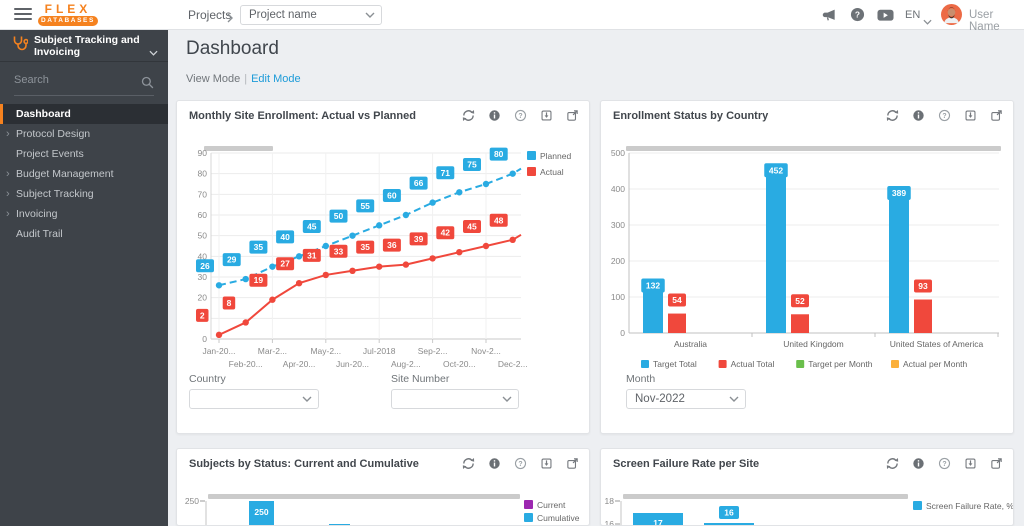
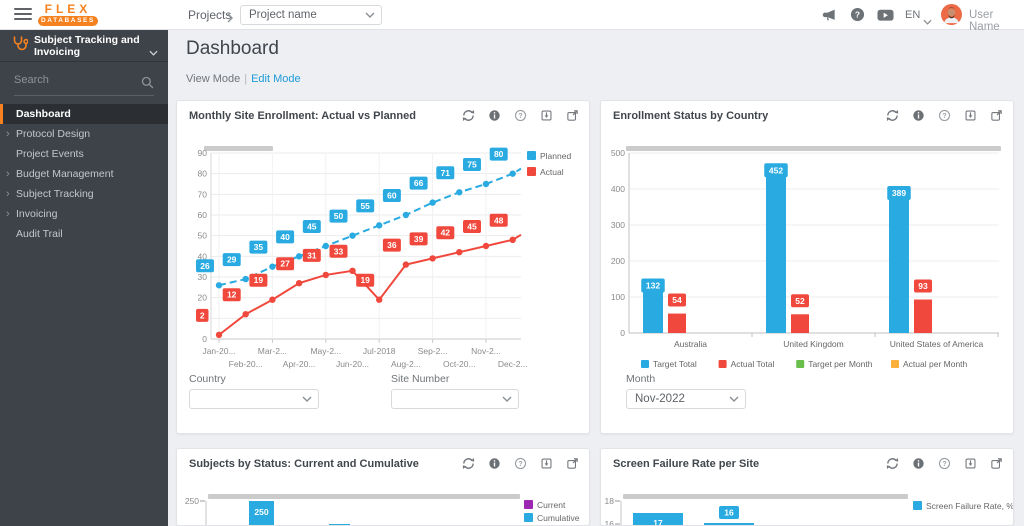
Monthly Site Enrollment: Actual vs Planned/Actual/Feb-20...: 8 -> 12
Monthly Site Enrollment: Actual vs Planned/Actual/Jul-2018: 35 -> 19
